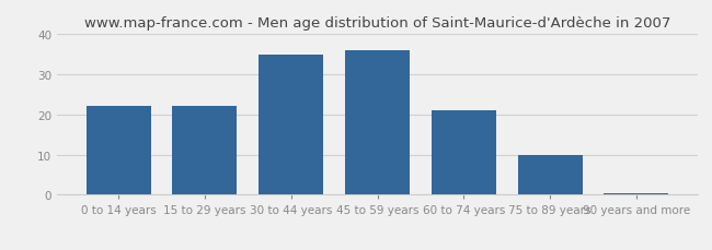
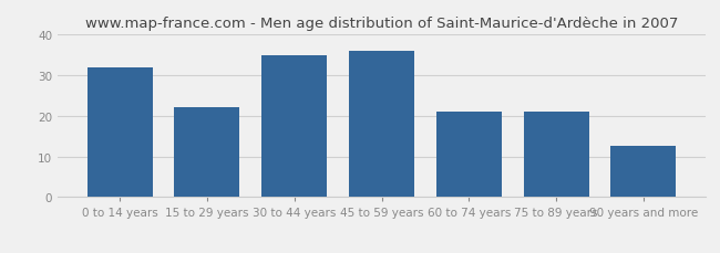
0 to 14 years: 22.0 -> 32.0
75 to 89 years: 10.0 -> 21.0
90 years and more: 0.5 -> 12.5
